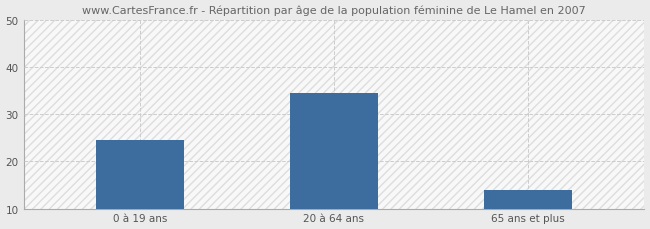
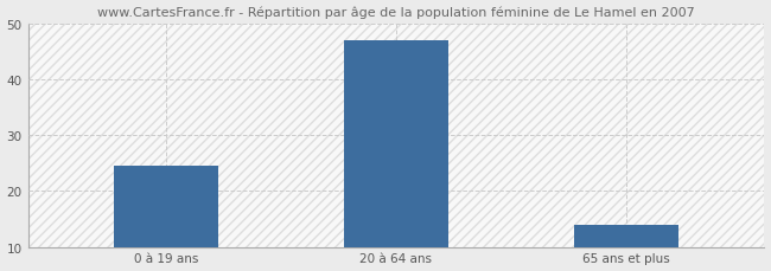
20 à 64 ans: 34.5 -> 47.0
